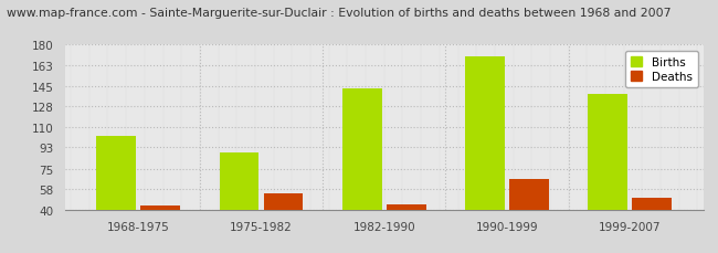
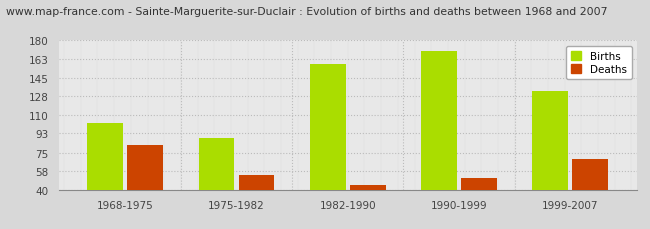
Deaths/1968-1975: 44 -> 82
Births/1982-1990: 143 -> 158
Deaths/1990-1999: 66 -> 51
Births/1999-2007: 138 -> 133
Deaths/1999-2007: 50 -> 69
